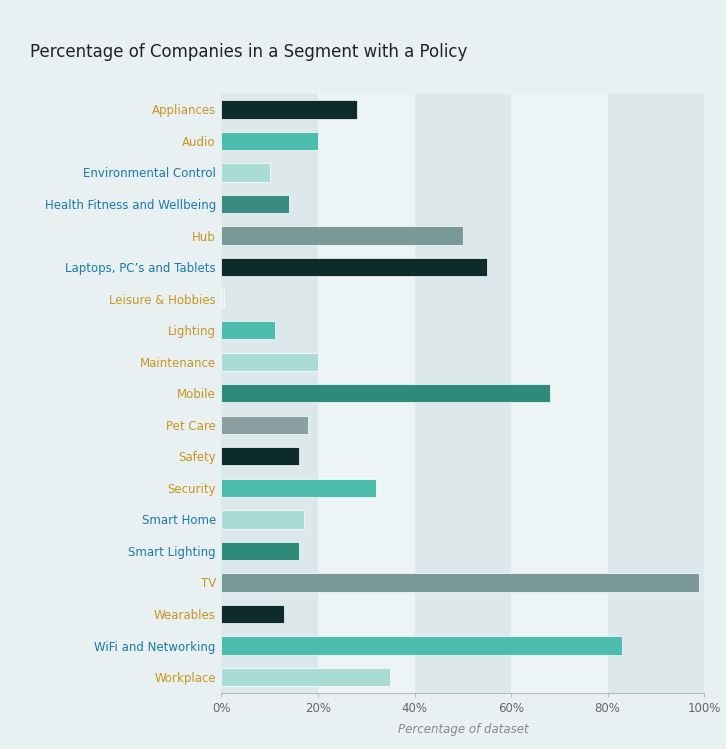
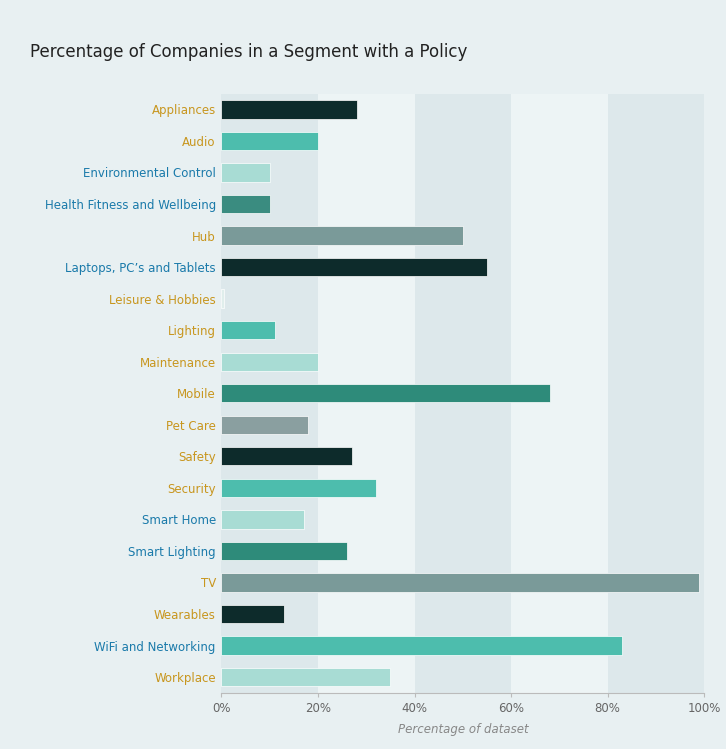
Health Fitness and Wellbeing: 14.0% -> 10.0%
Safety: 16.0% -> 27.0%
Smart Lighting: 16.0% -> 26.0%
